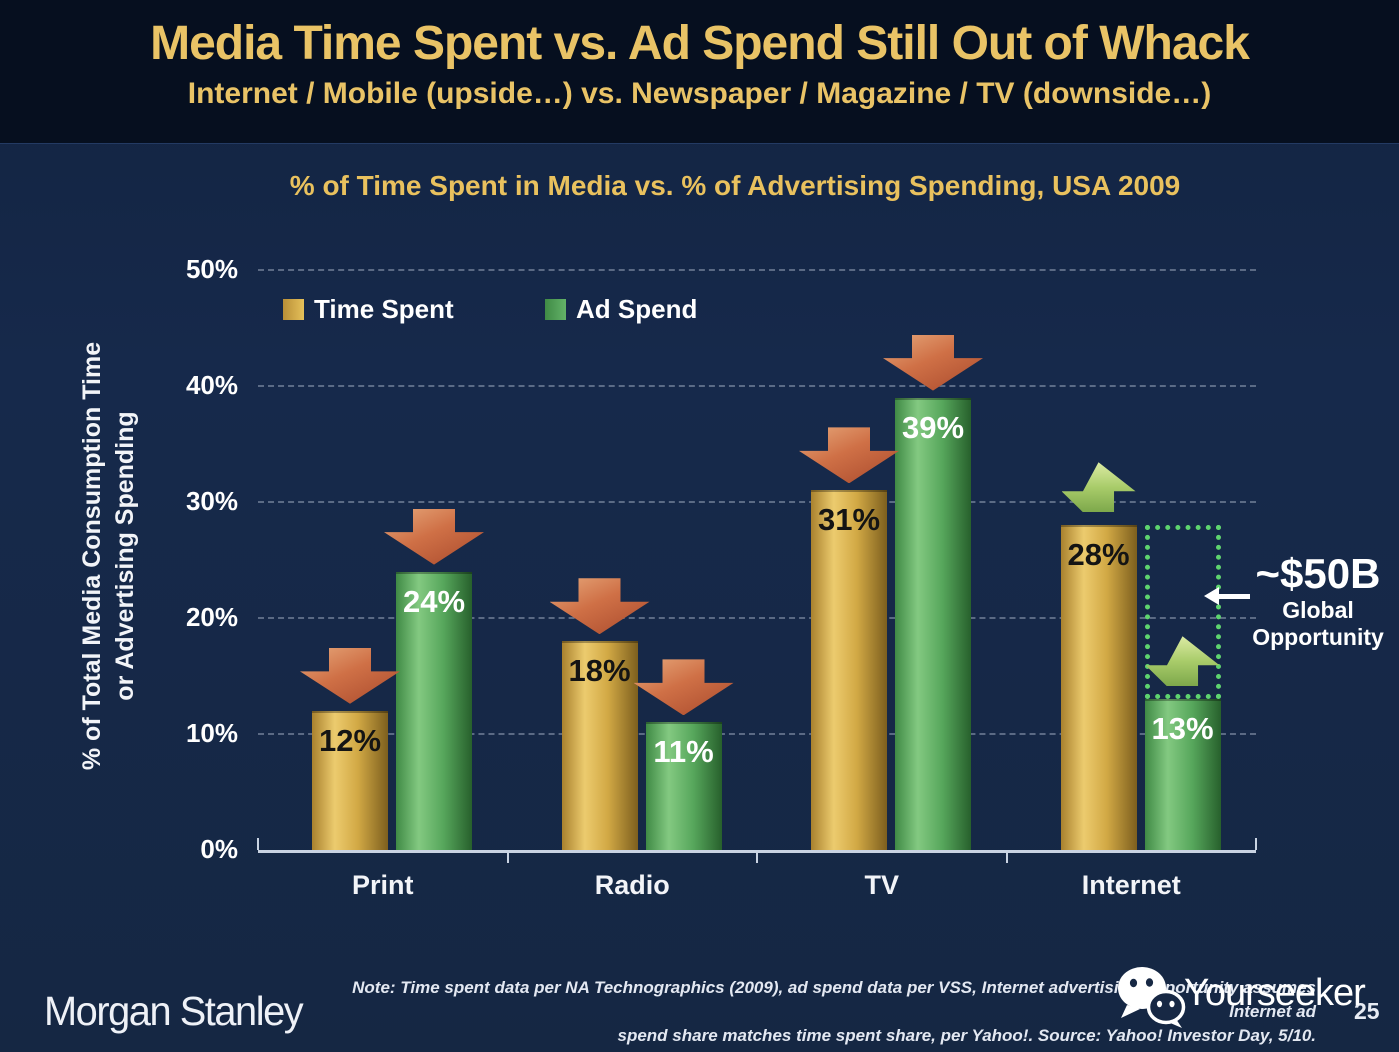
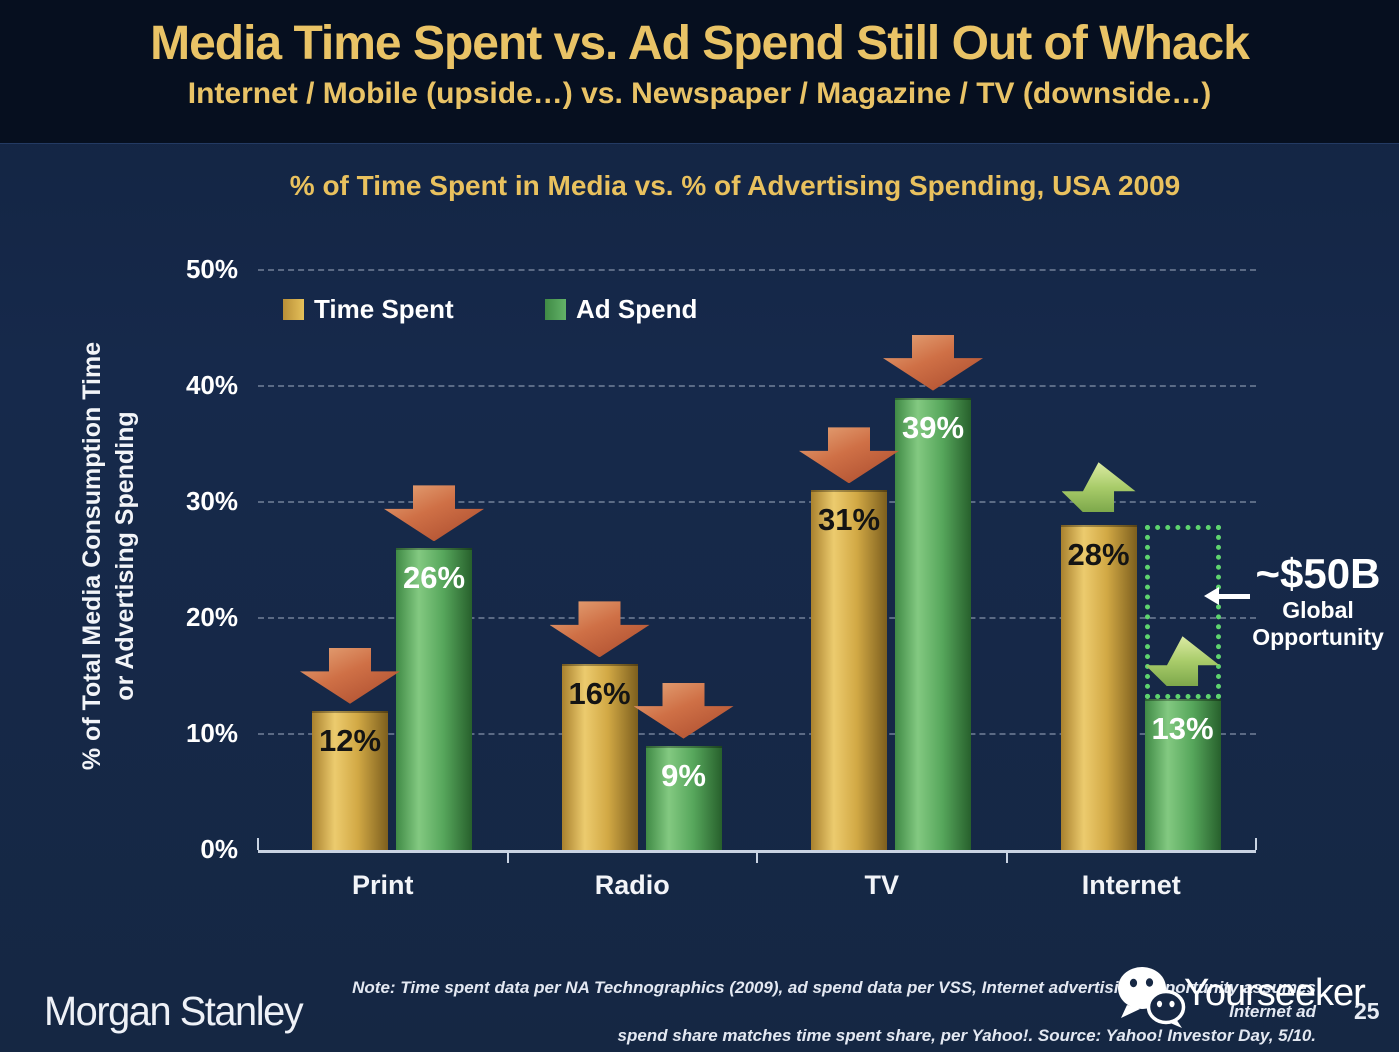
Ad Spend/Print: 24% -> 26%
Time Spent/Radio: 18% -> 16%
Ad Spend/Radio: 11% -> 9%
